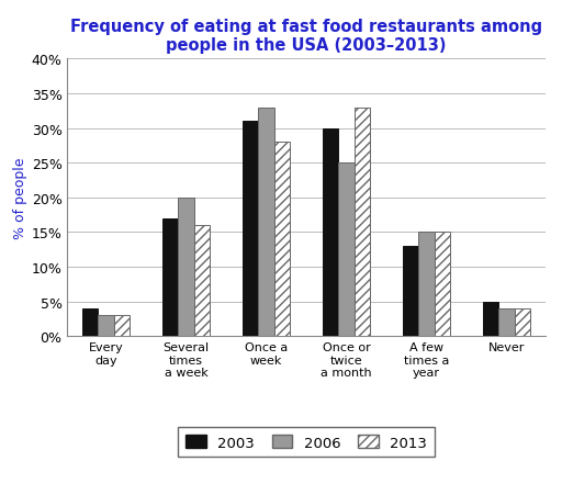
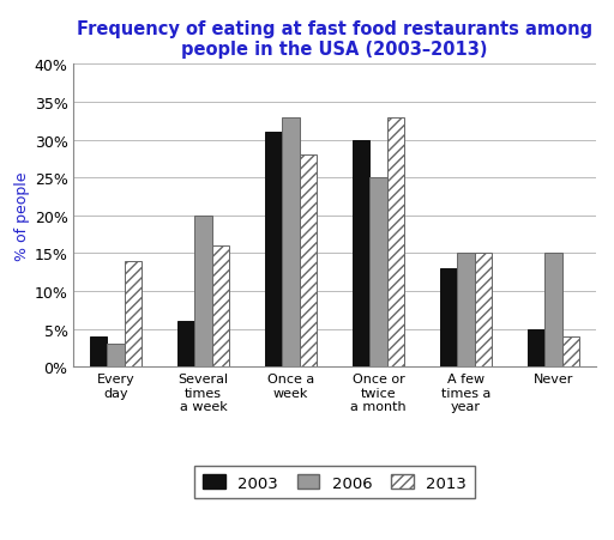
2013/Every day: 3% -> 14%
2003/Several times a week: 17% -> 6%
2006/Never: 4% -> 15%
